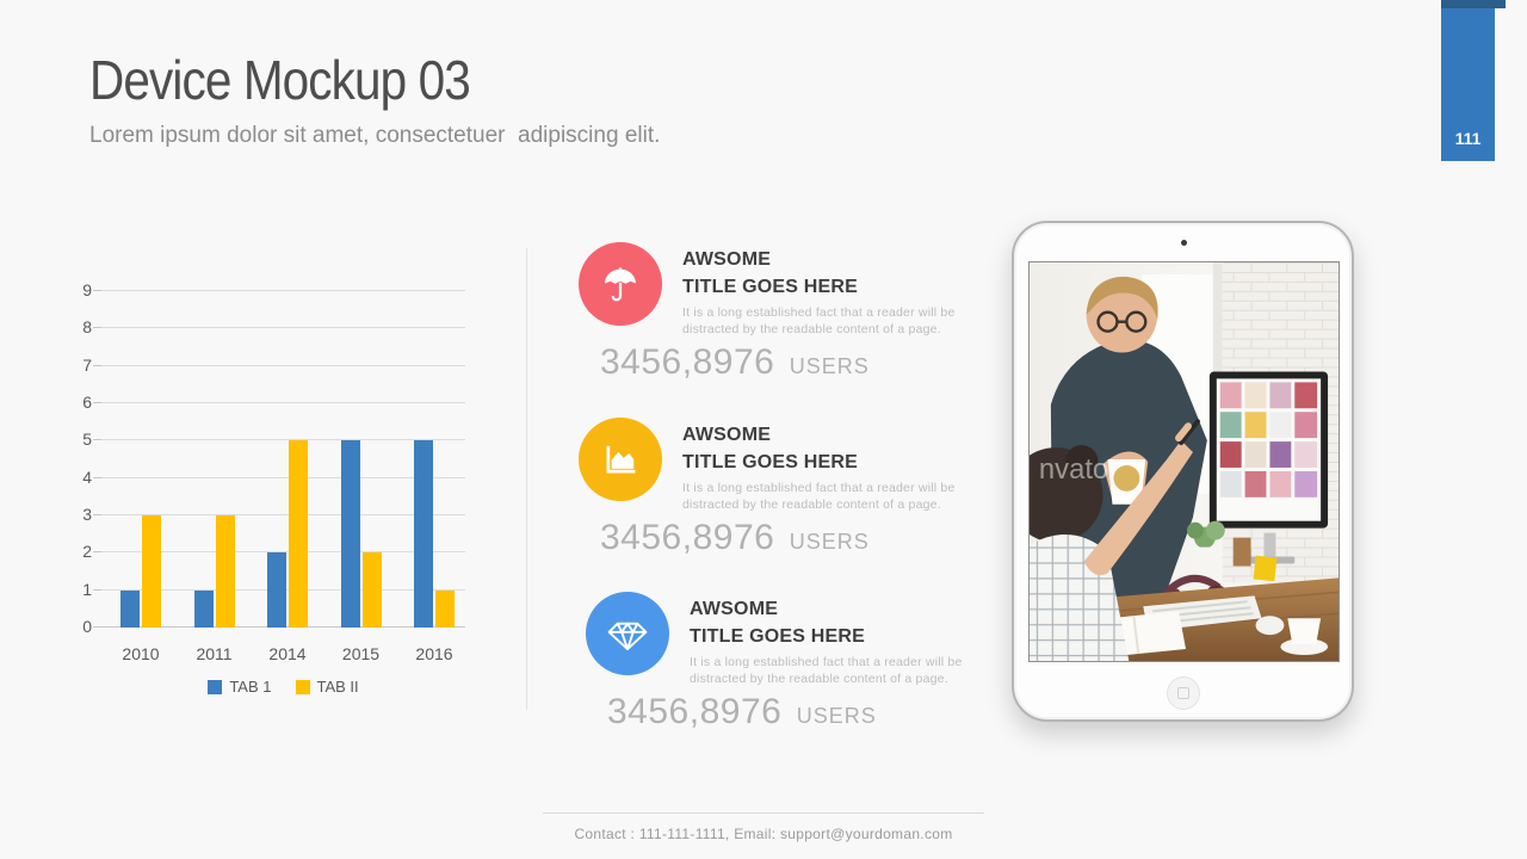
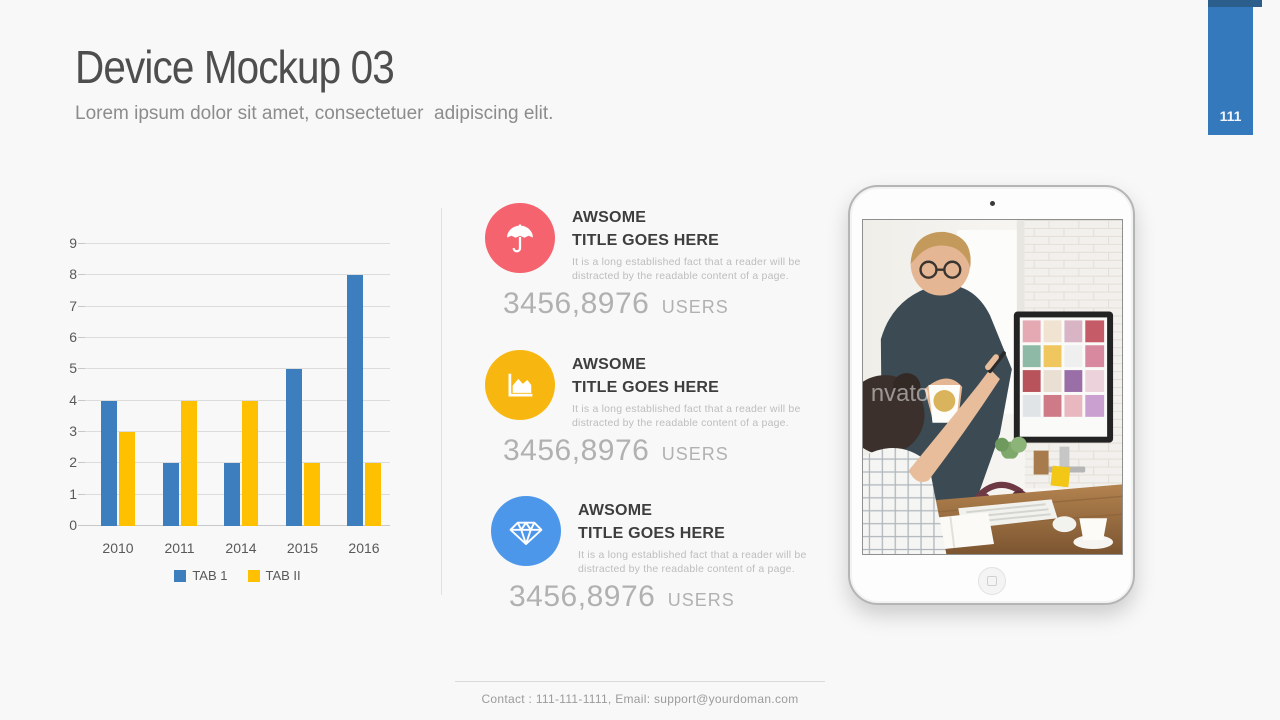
TAB 1/2010: 1 -> 4
TAB 1/2011: 1 -> 2
TAB II/2011: 3 -> 4
TAB II/2014: 5 -> 4
TAB 1/2016: 5 -> 8
TAB II/2016: 1 -> 2
